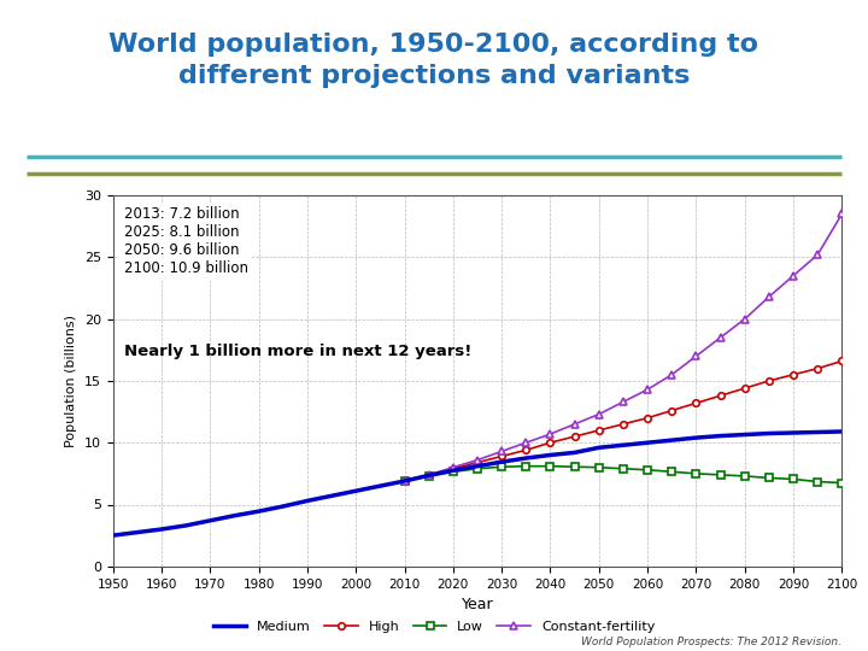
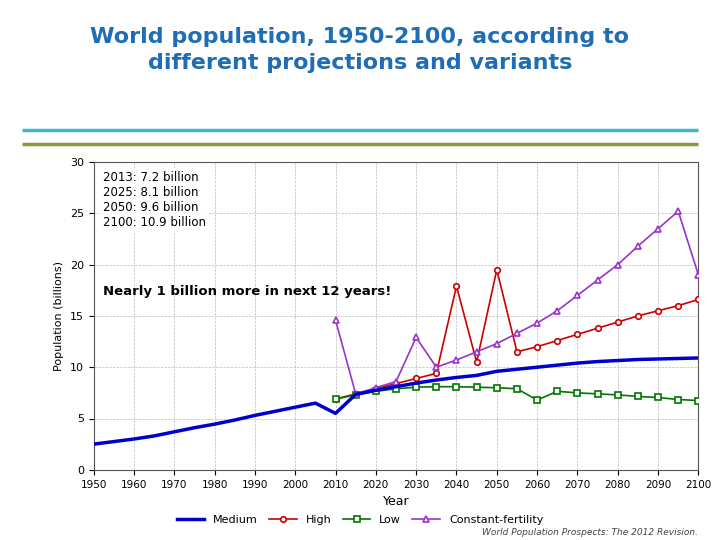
Medium/2010: 6.9 -> 5.5
Constant-fertility/2010: 6.9 -> 14.6
Constant-fertility/2030: 9.3 -> 12.9
High/2040: 10.0 -> 17.9
High/2050: 11.0 -> 19.5
Low/2060: 7.8 -> 6.8
Constant-fertility/2100: 28.5 -> 19.0
